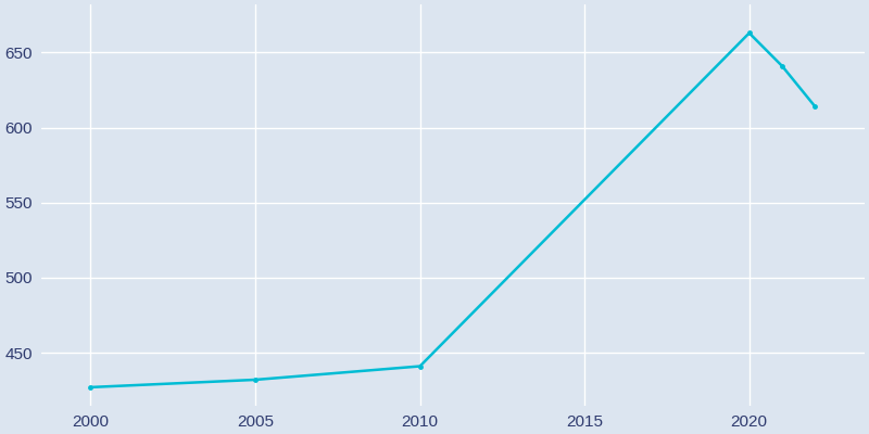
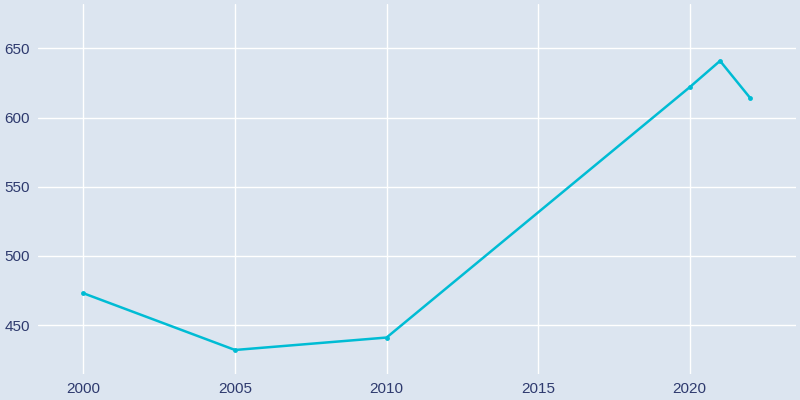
2000: 427 -> 473
2020: 663 -> 622
